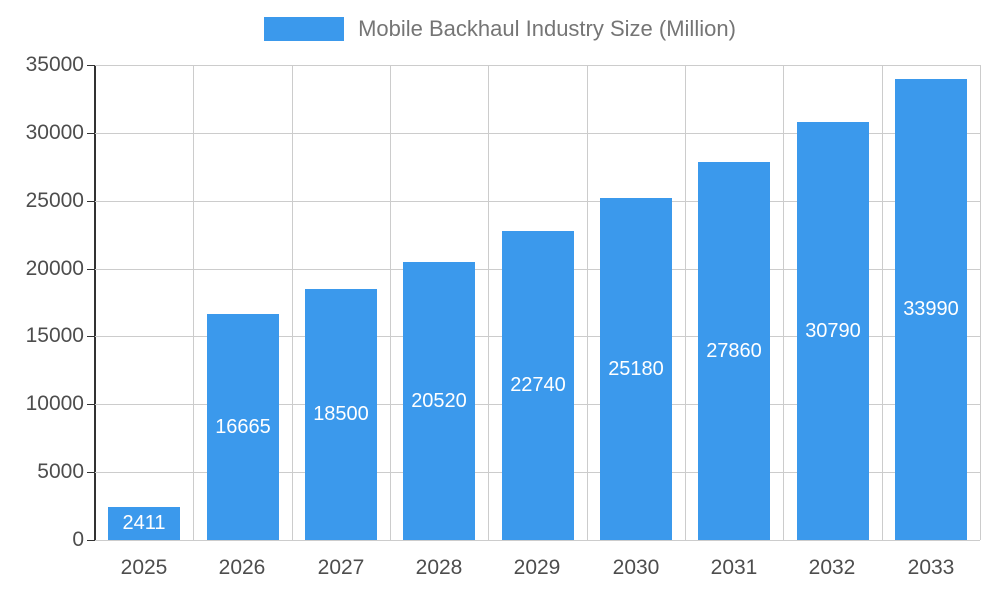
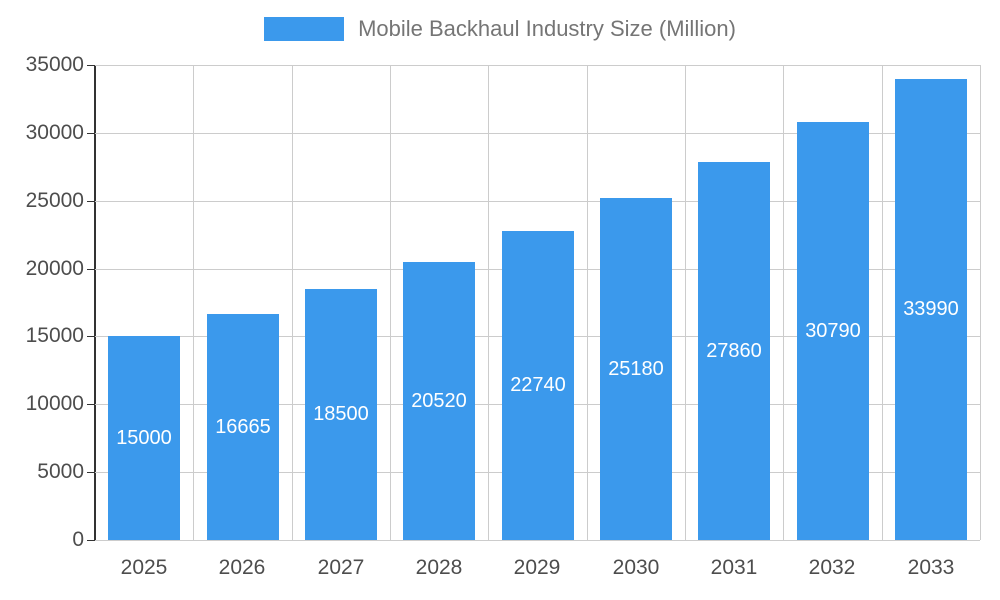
2025: 2411 -> 15000
